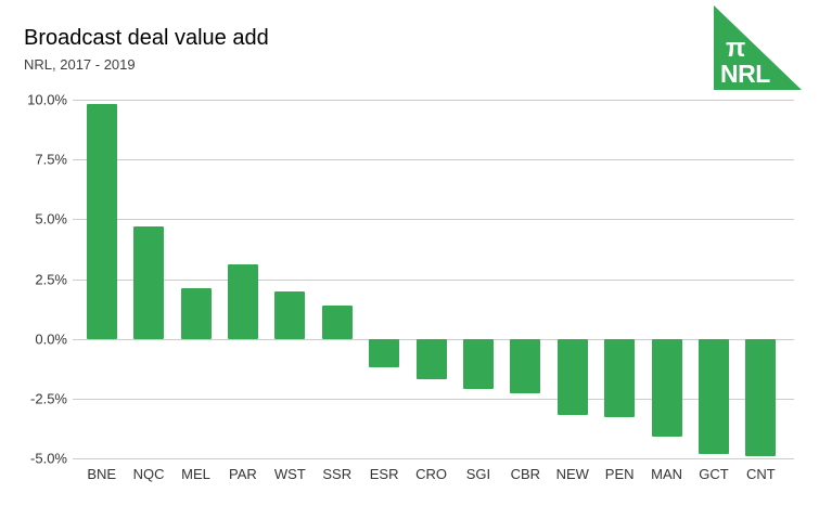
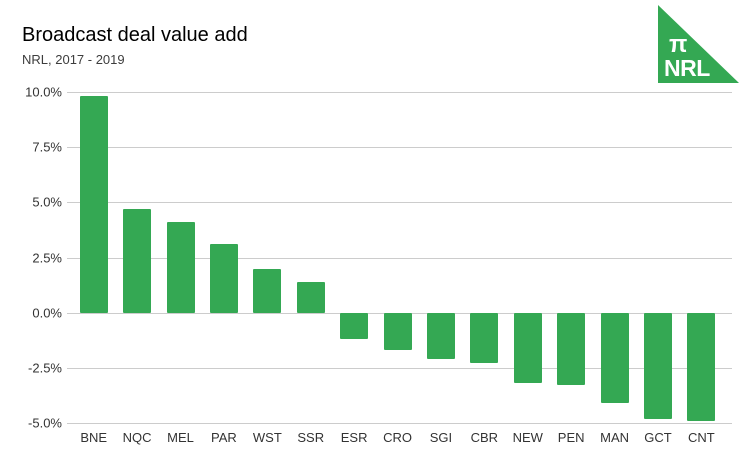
MEL: 2.1% -> 4.1%
